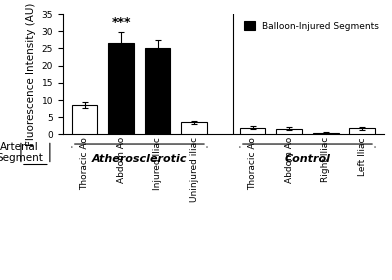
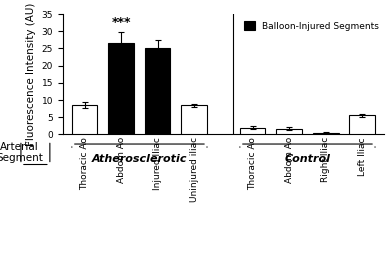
Uninjured iliac: 3.5 -> 8.5
Left Iliac: 1.8 -> 5.5
